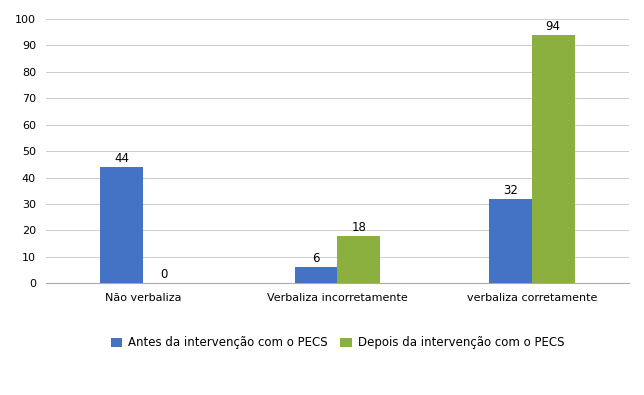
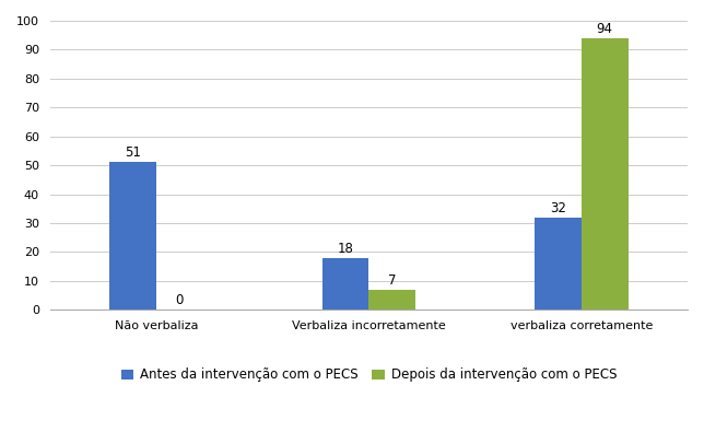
Antes da intervenção com o PECS/Não verbaliza: 44 -> 51
Antes da intervenção com o PECS/Verbaliza incorretamente: 6 -> 18
Depois da intervenção com o PECS/Verbaliza incorretamente: 18 -> 7
